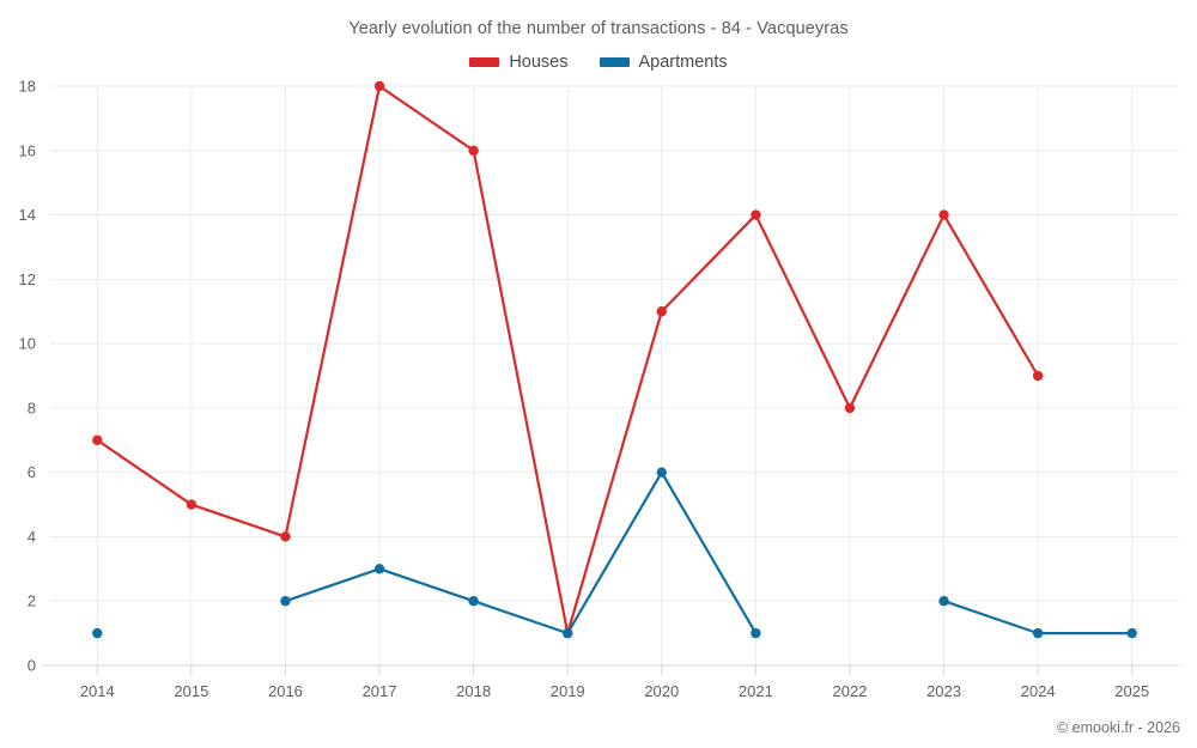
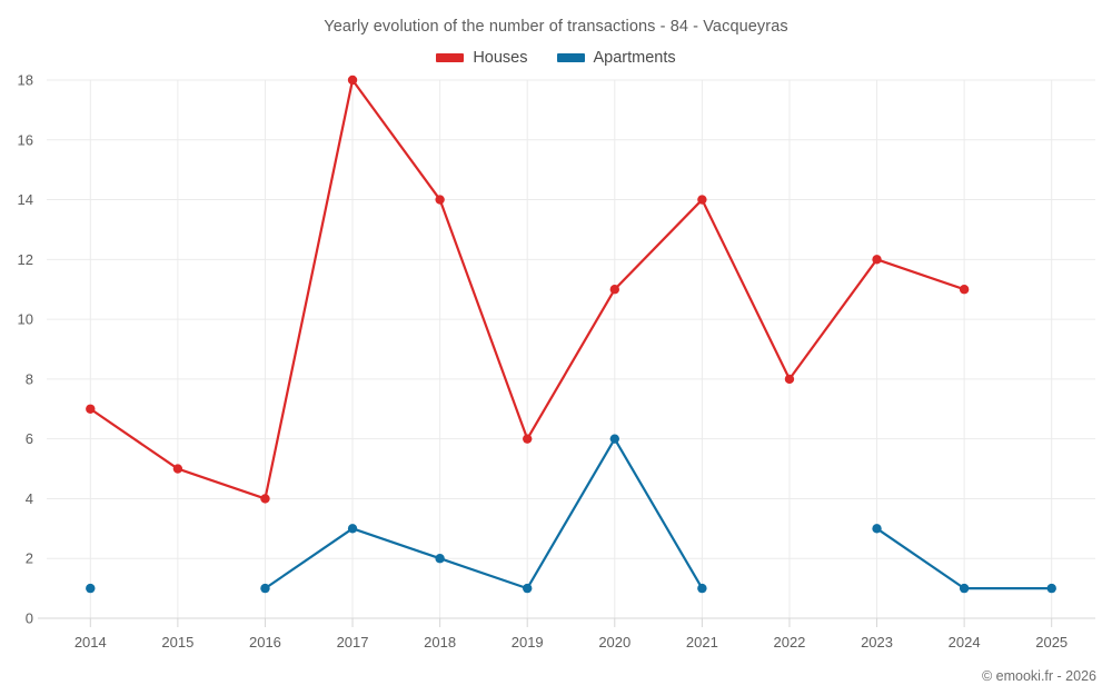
Apartments/2016: 2 -> 1
Houses/2018: 16 -> 14
Houses/2019: 1 -> 6
Houses/2023: 14 -> 12
Apartments/2023: 2 -> 3
Houses/2024: 9 -> 11
